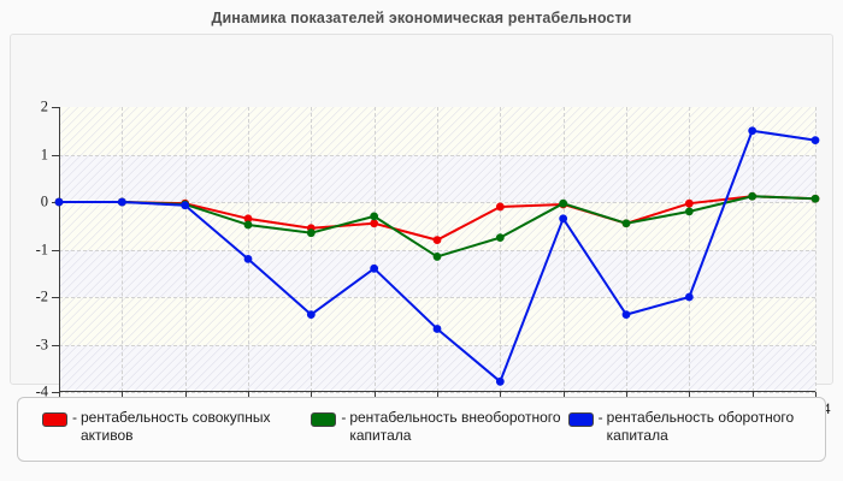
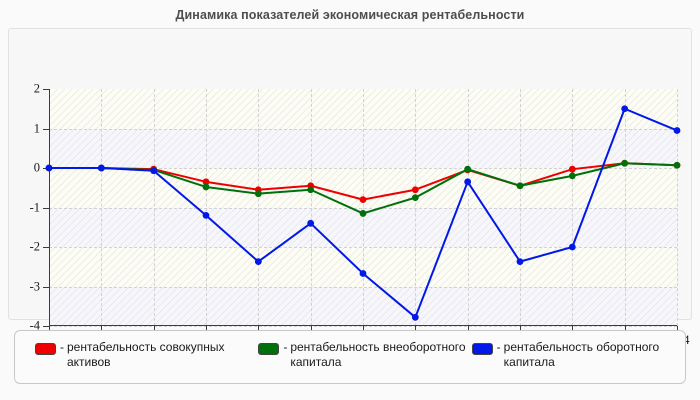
- рентабельность внеоборотного капитала/2017: -0.3 -> -0.6
- рентабельность совокупных активов/2019: -0.1 -> -0.6
- рентабельность оборотного капитала/2024: 1.3 -> 0.9
